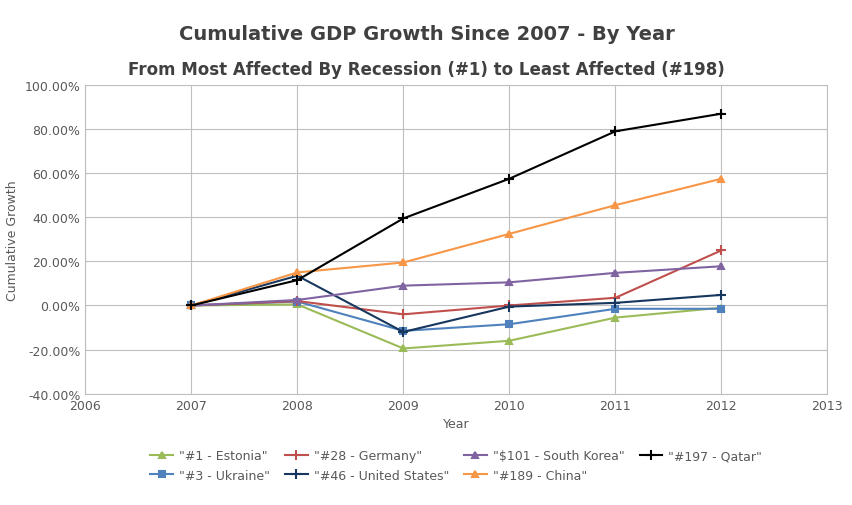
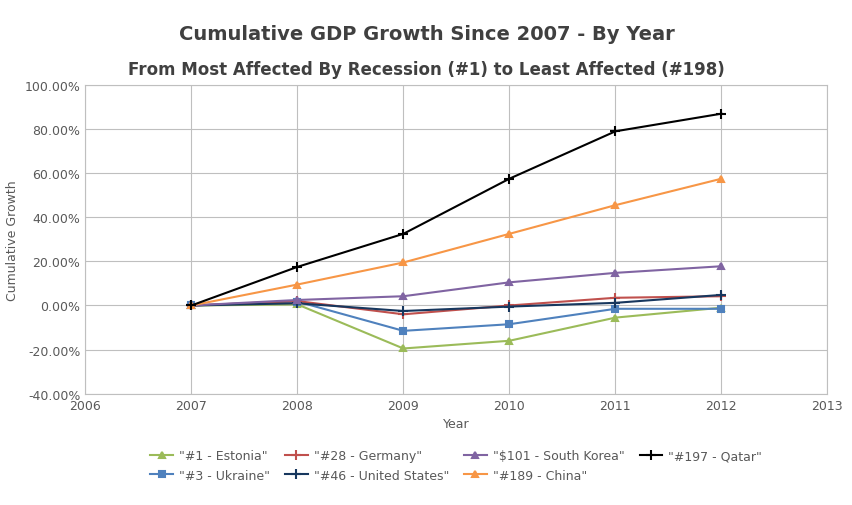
"#46 - United States"/2008: 13.5% -> 1.0%
"#189 - China"/2008: 15.0% -> 9.5%
"#197 - Qatar"/2008: 11.5% -> 17.5%
"#46 - United States"/2009: -12.0% -> -2.5%
"$101 - South Korea"/2009: 9.0% -> 4.2%
"#197 - Qatar"/2009: 39.5% -> 32.5%
"#28 - Germany"/2012: 25.0% -> 4.2%
